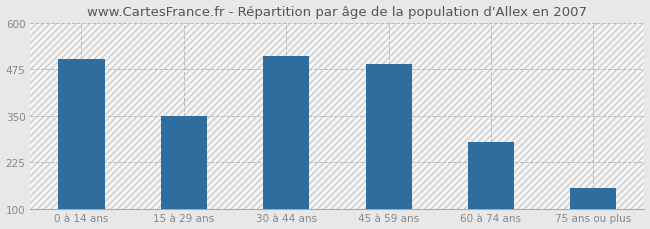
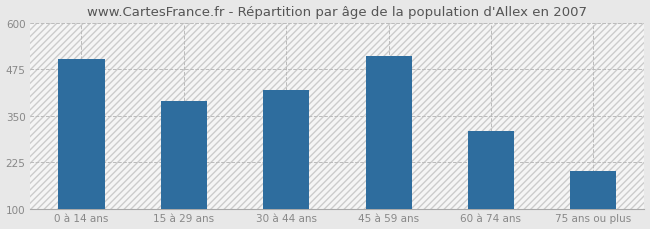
15 à 29 ans: 350 -> 390
30 à 44 ans: 510 -> 420
45 à 59 ans: 490 -> 510
60 à 74 ans: 280 -> 310
75 ans ou plus: 155 -> 200
